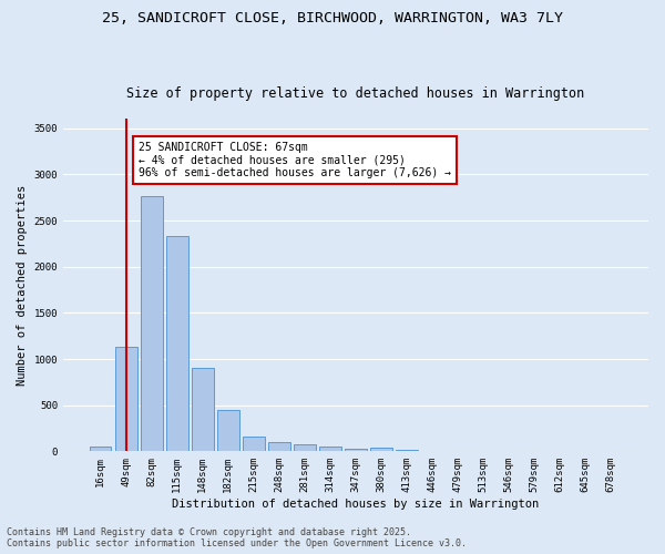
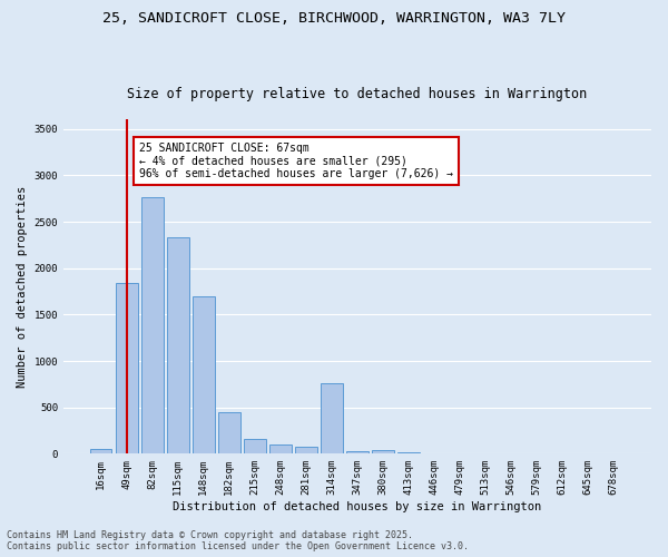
49sqm: 1130 -> 1840
148sqm: 900 -> 1700
314sqm: 60 -> 760
